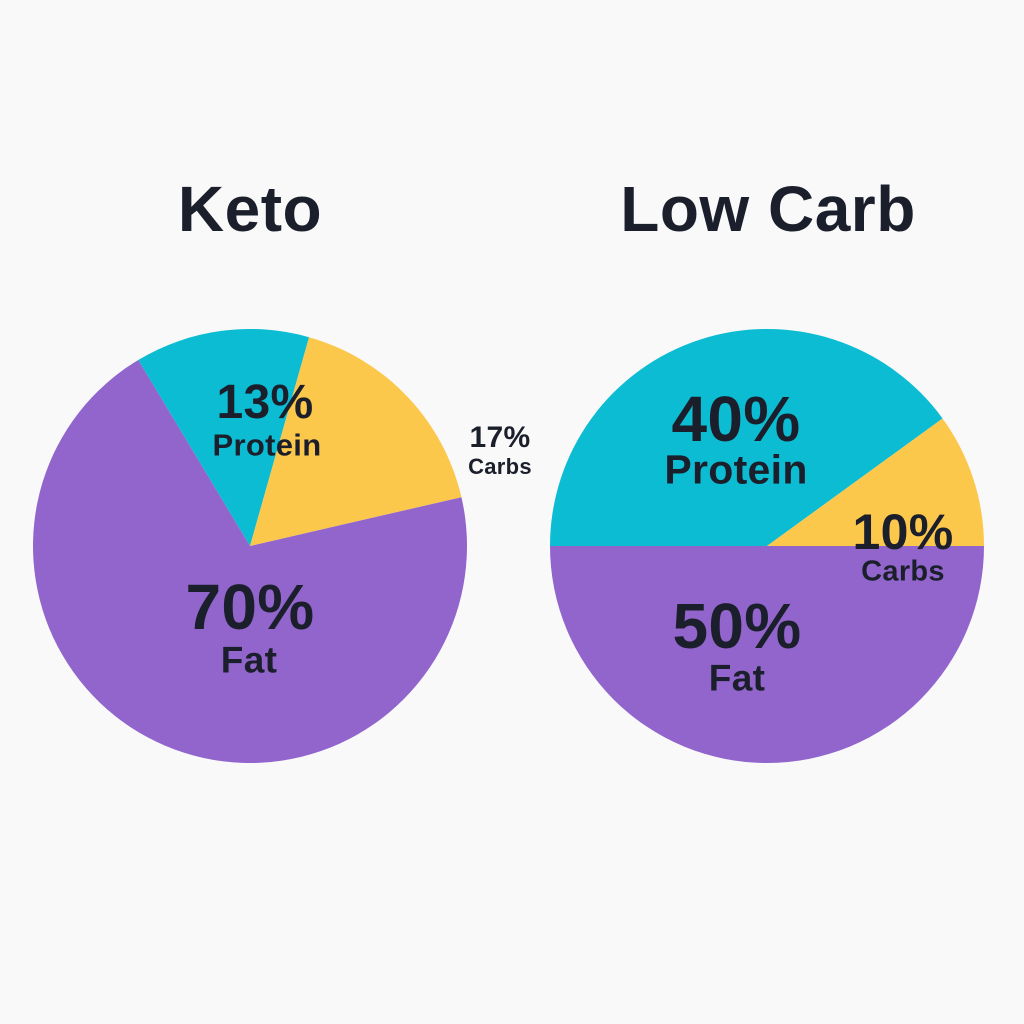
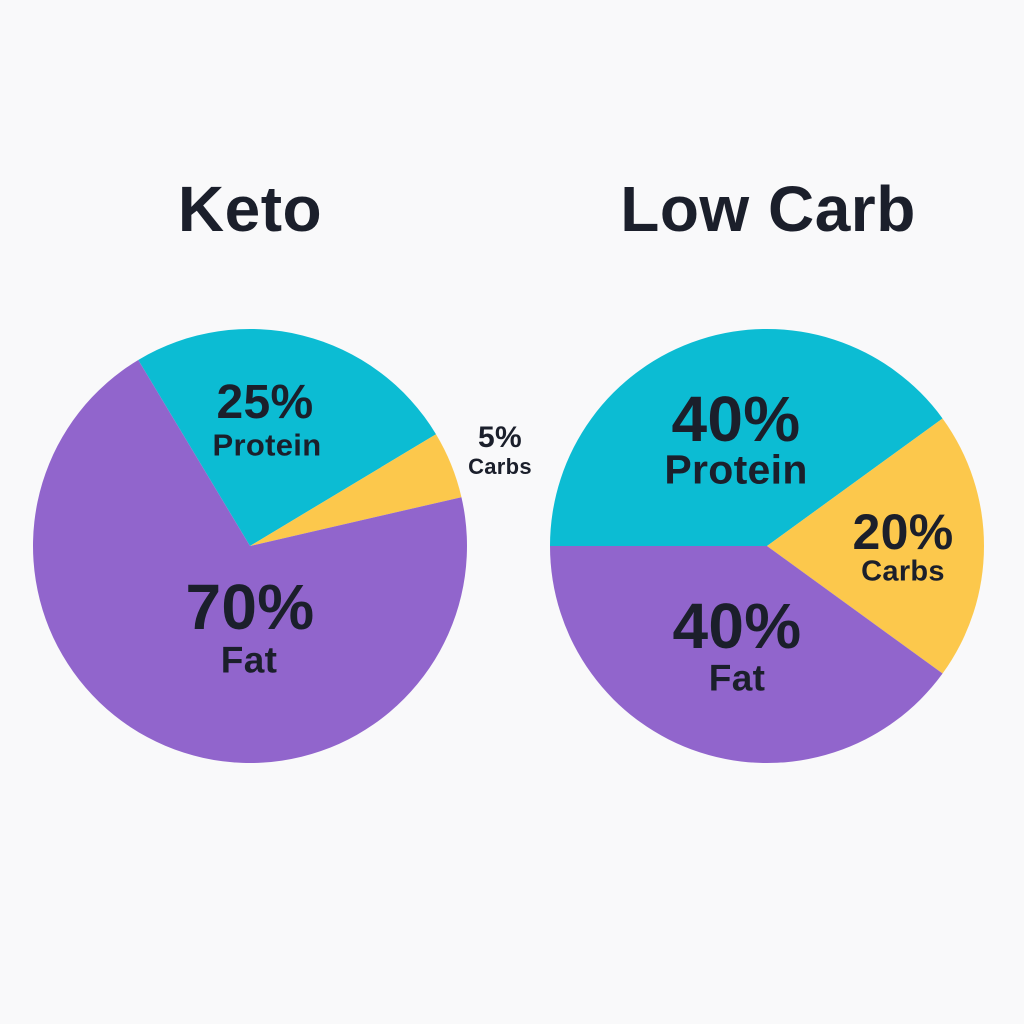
Keto/Protein: 13% -> 25%
Keto/Carbs: 17% -> 5%
Low Carb/Carbs: 10% -> 20%
Low Carb/Fat: 50% -> 40%
